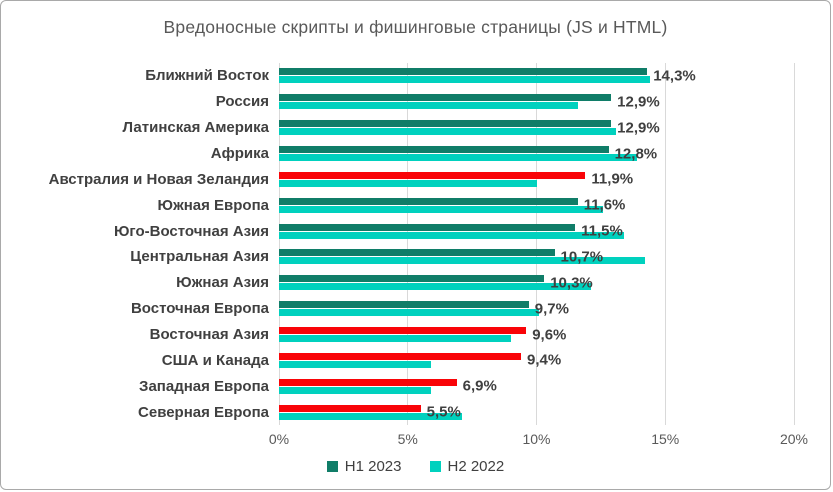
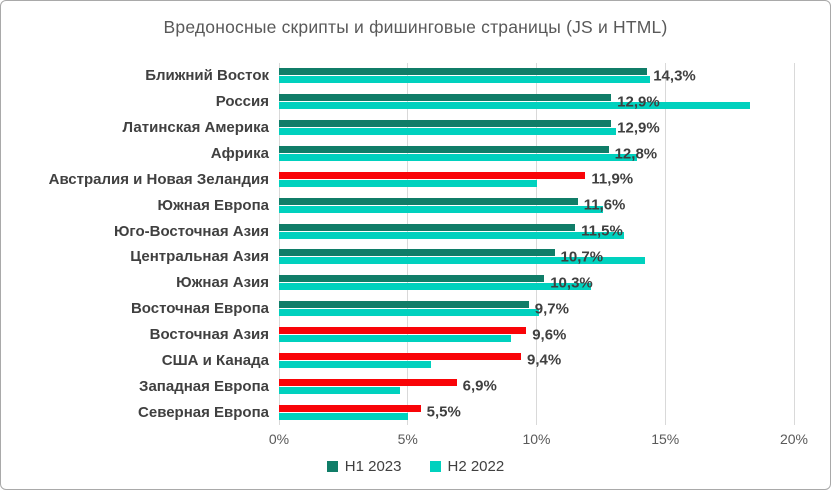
H2 2022/Россия: 11.6% -> 18.3%
H2 2022/Западная Европа: 5.9% -> 4.7%
H2 2022/Северная Европа: 7.1% -> 5.0%
